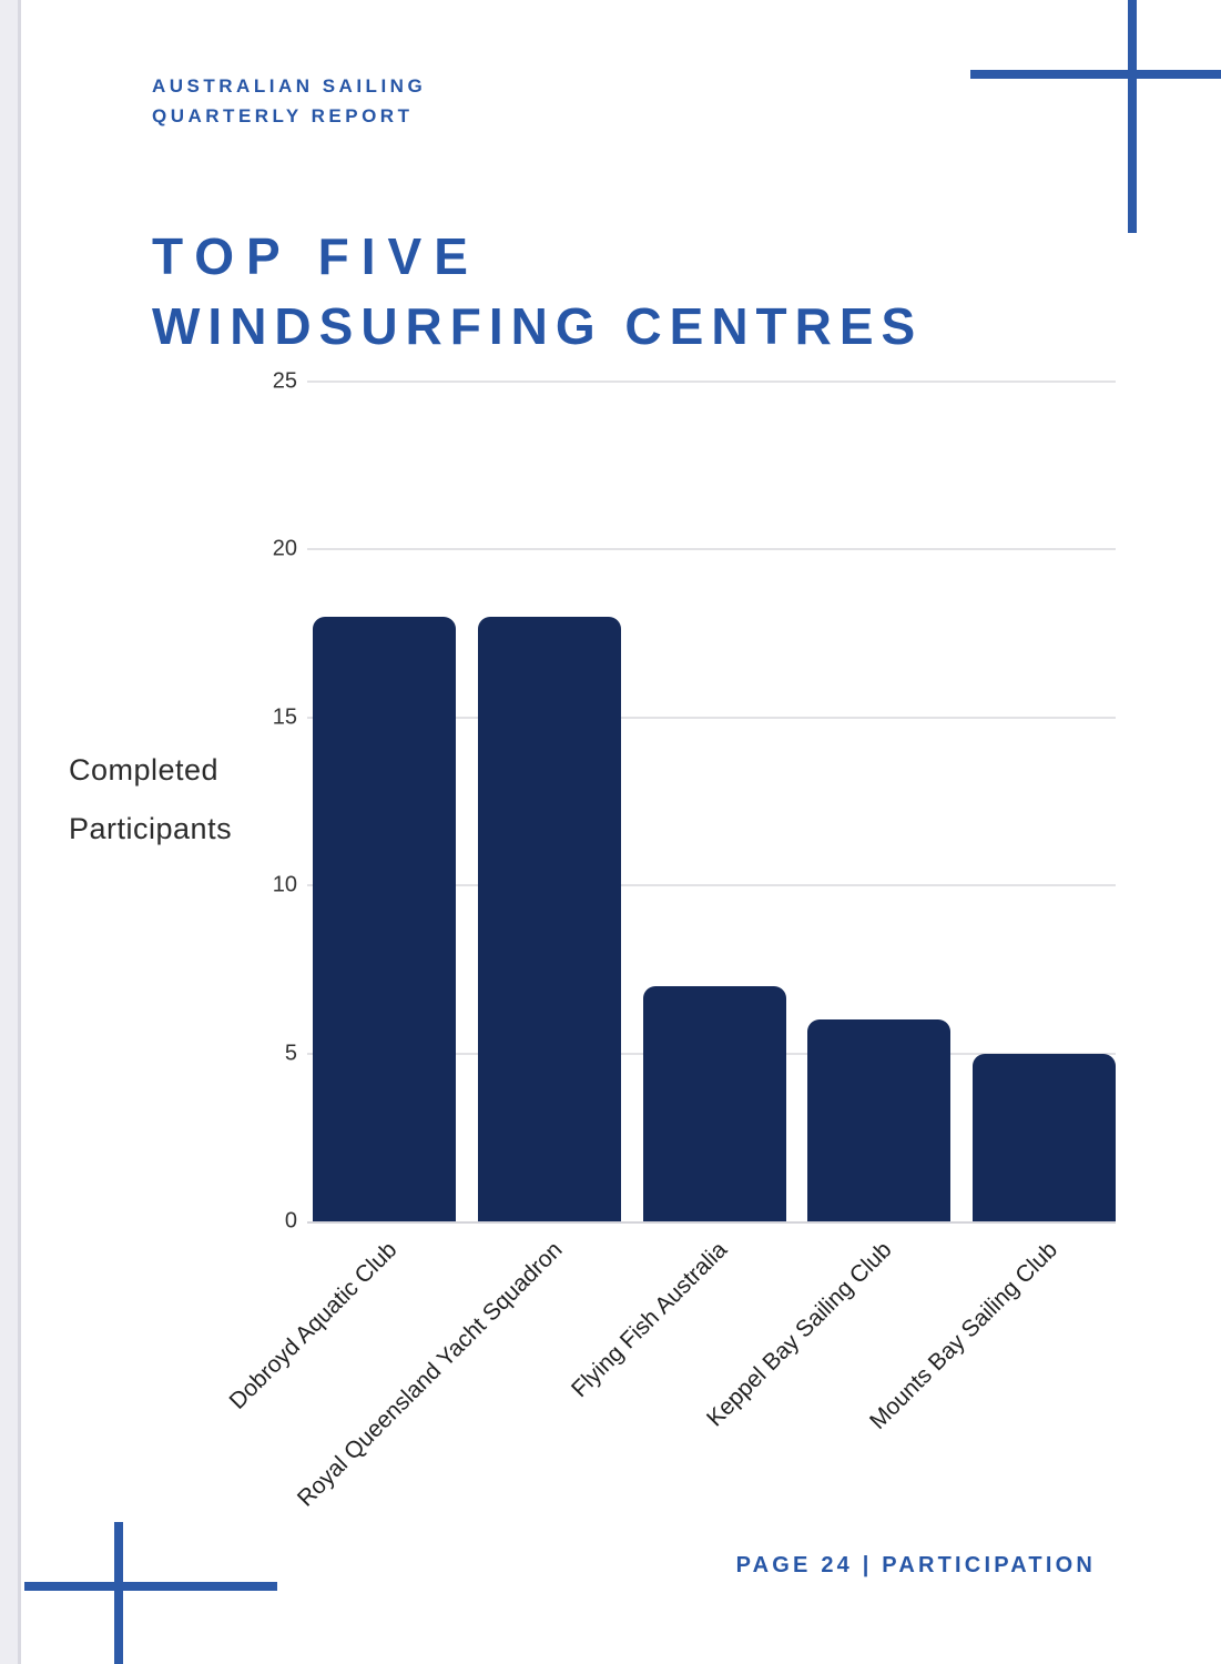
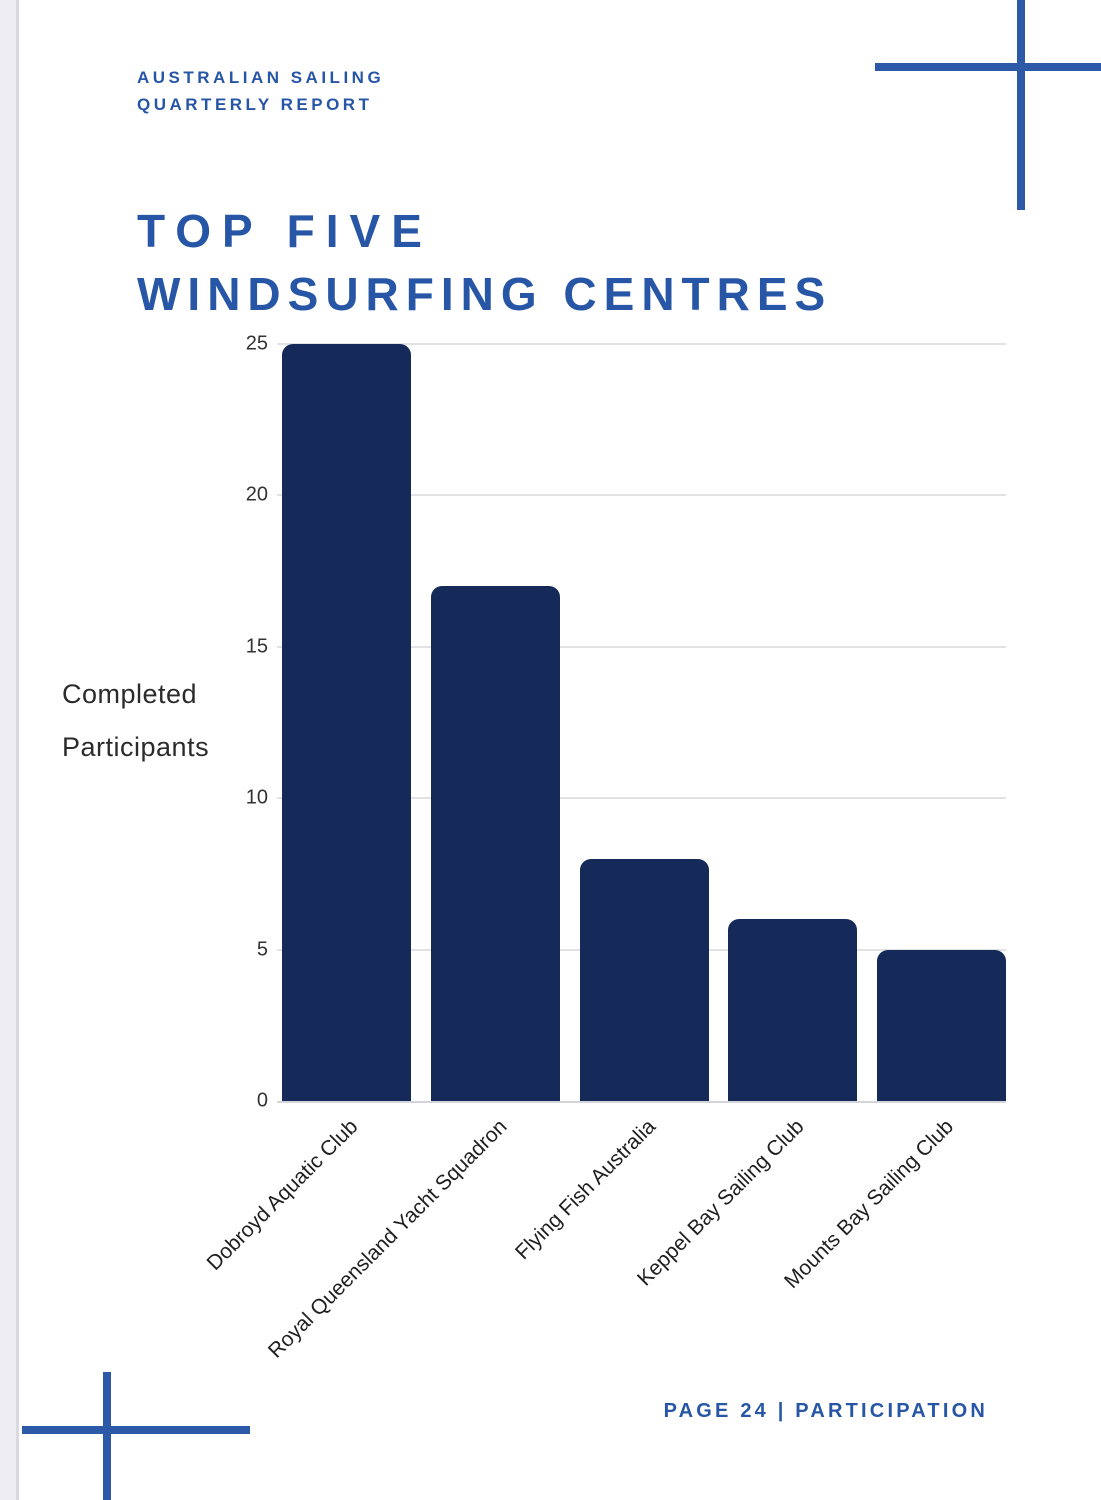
Dobroyd Aquatic Club: 18 -> 25
Royal Queensland Yacht Squadron: 18 -> 17
Flying Fish Australia: 7 -> 8
